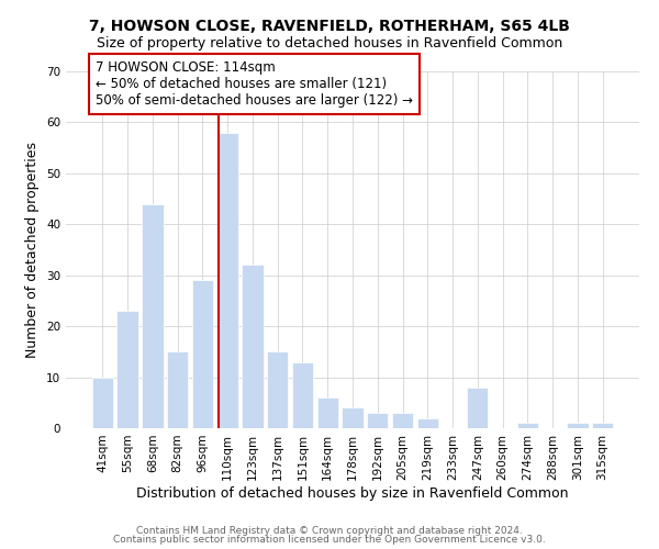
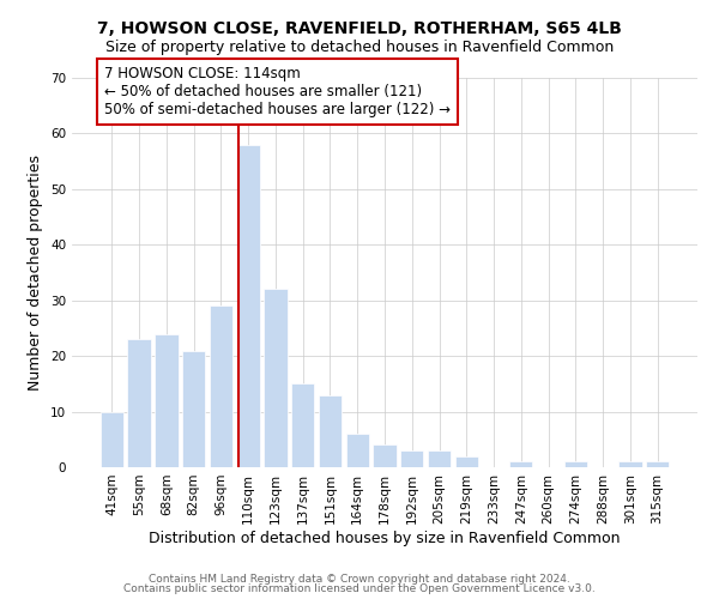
68sqm: 44 -> 24
82sqm: 15 -> 21
247sqm: 8 -> 1
